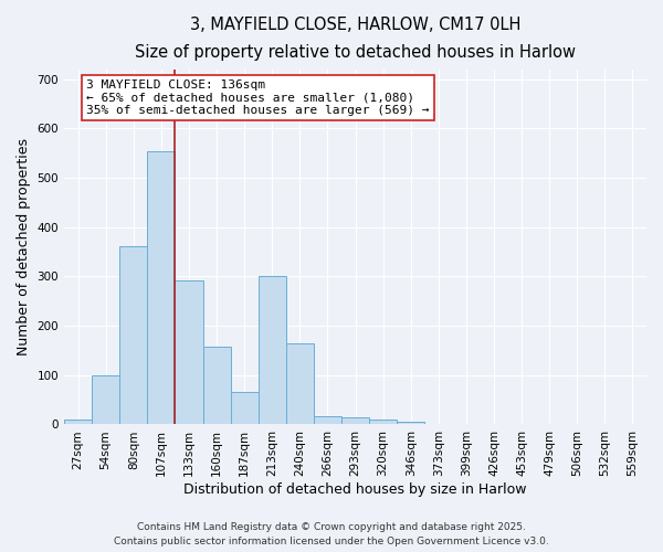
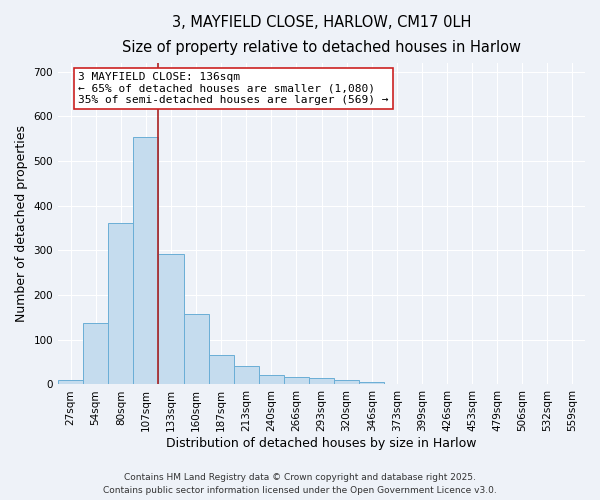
54sqm: 100 -> 137
213sqm: 300 -> 41
240sqm: 165 -> 22
